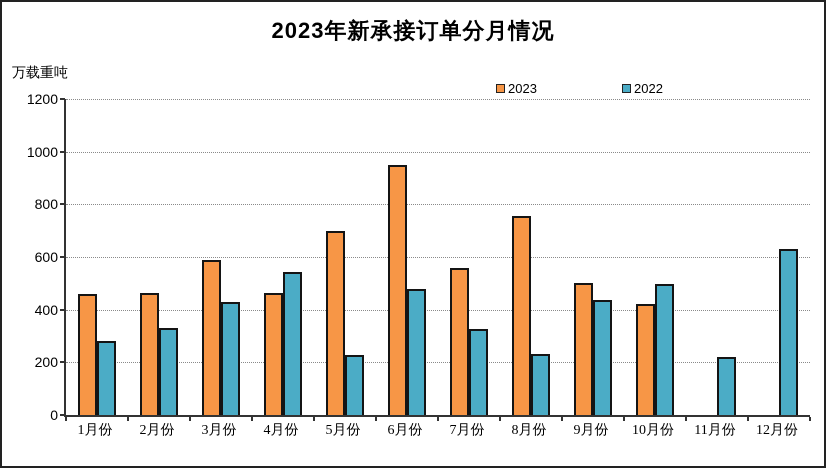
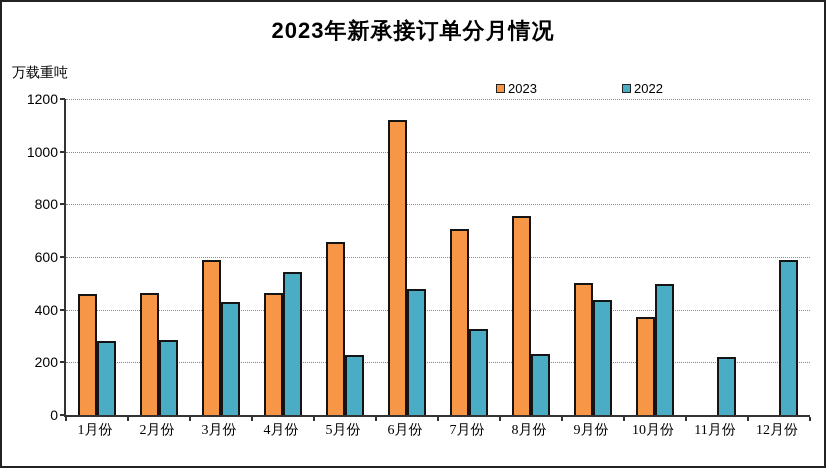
2022/2月份: 330 -> 280
2023/5月份: 700 -> 660
2023/6月份: 950 -> 1120
2023/7月份: 560 -> 710
2023/10月份: 420 -> 370
2022/12月份: 630 -> 590
